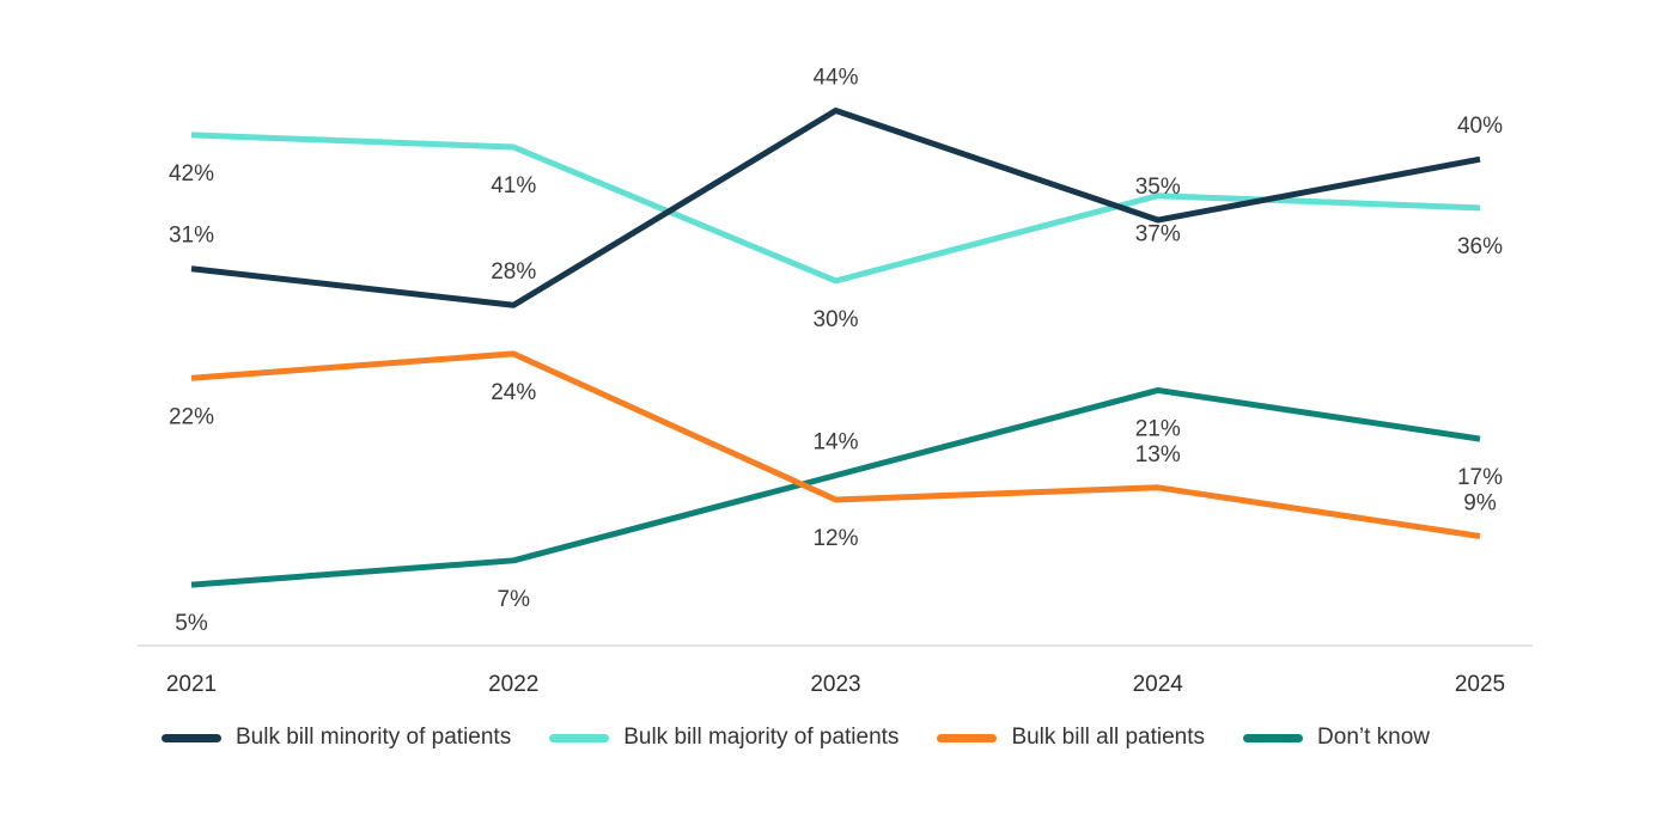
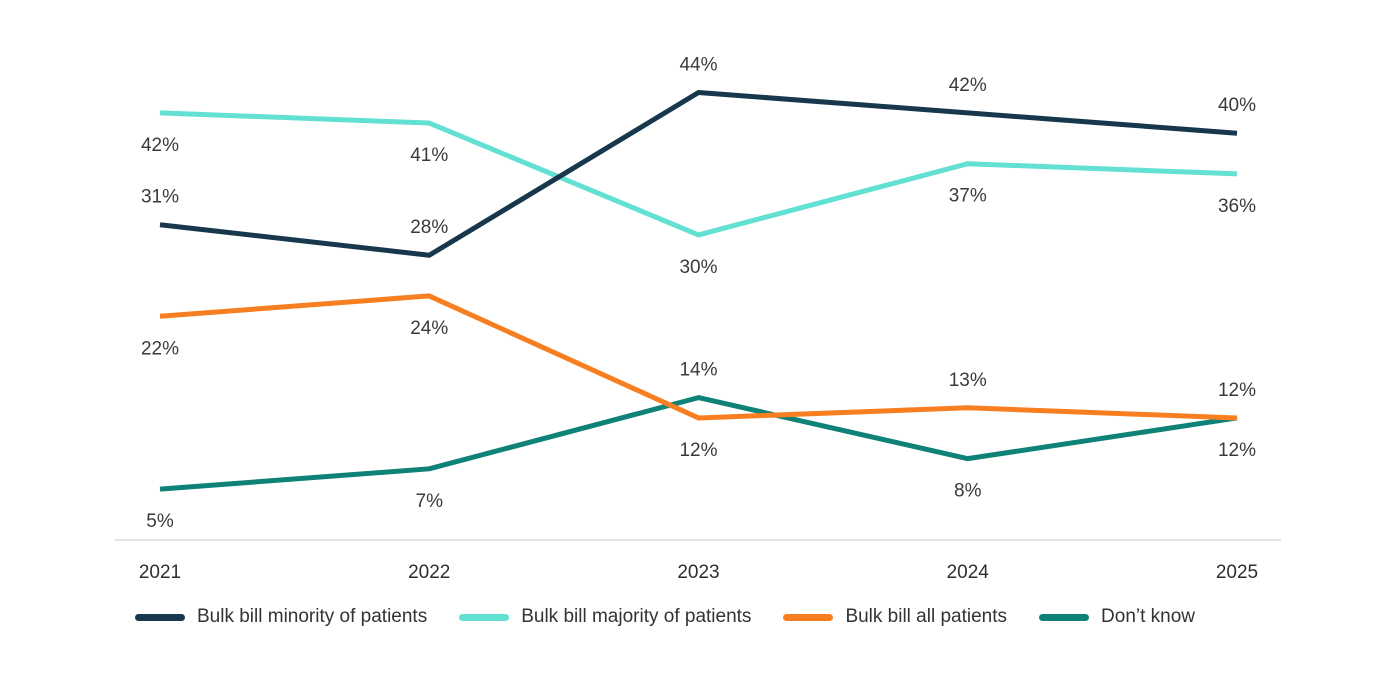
Bulk bill minority of patients/2024: 35% -> 42%
Don’t know/2024: 21% -> 8%
Bulk bill all patients/2025: 9% -> 12%
Don’t know/2025: 17% -> 12%
